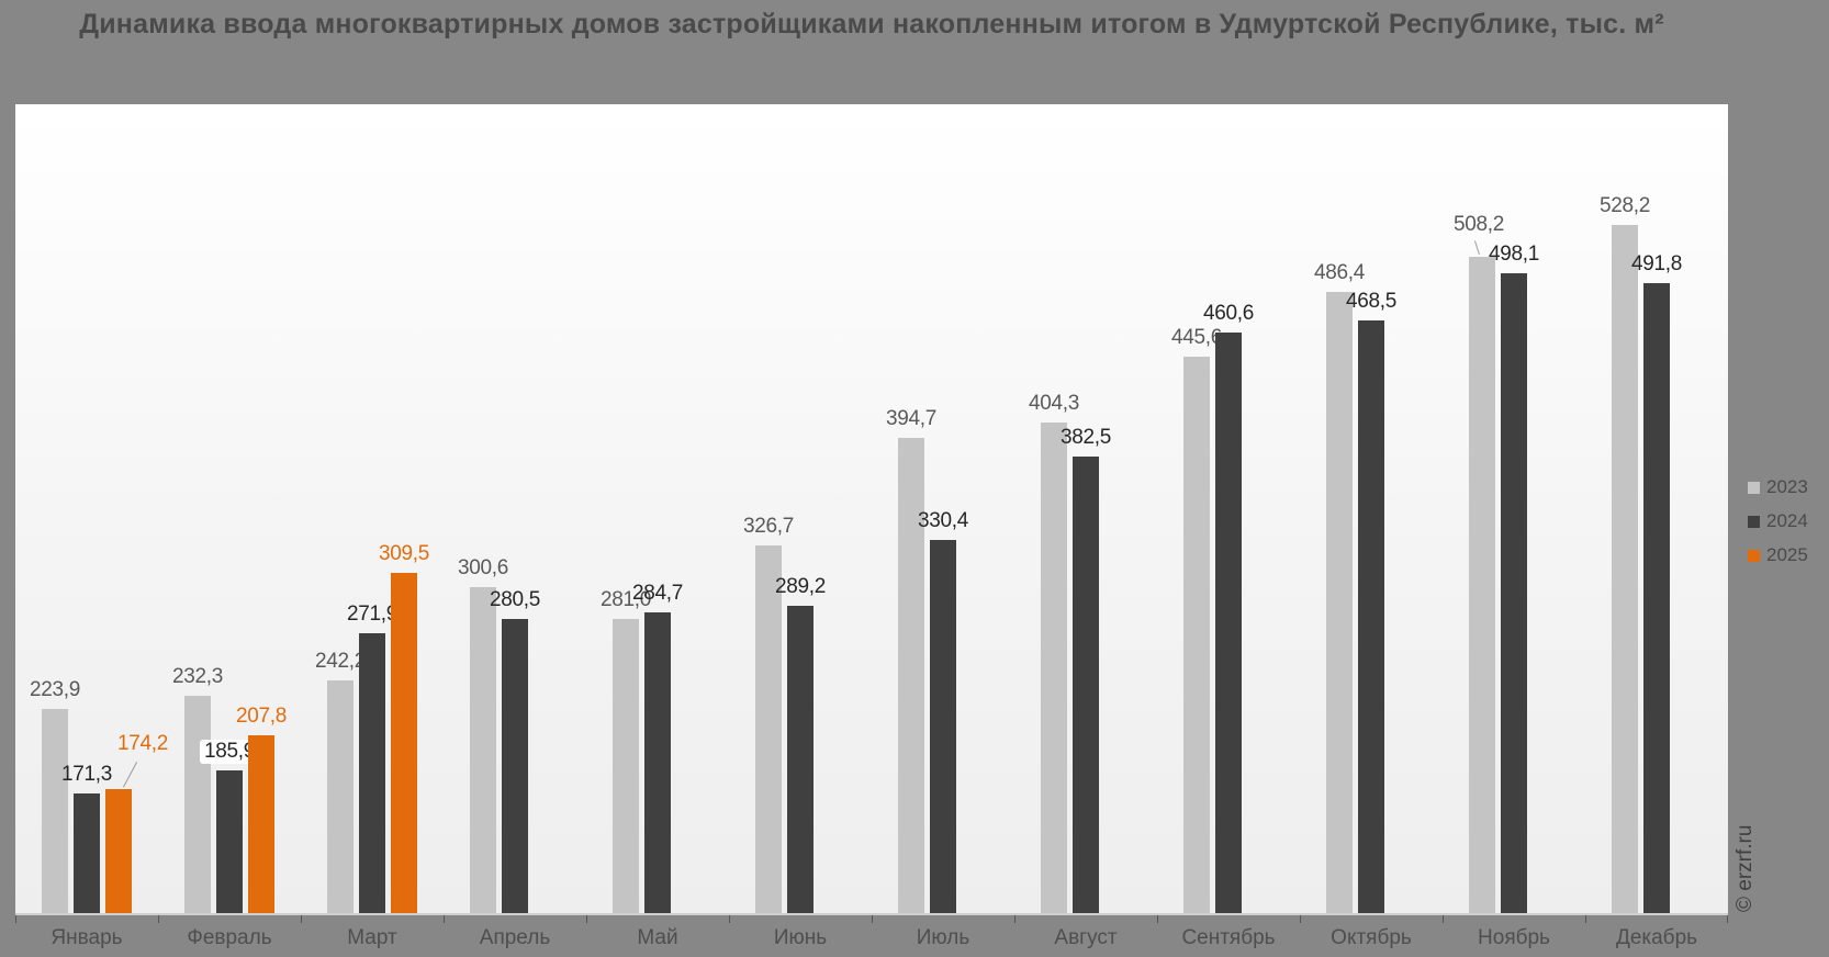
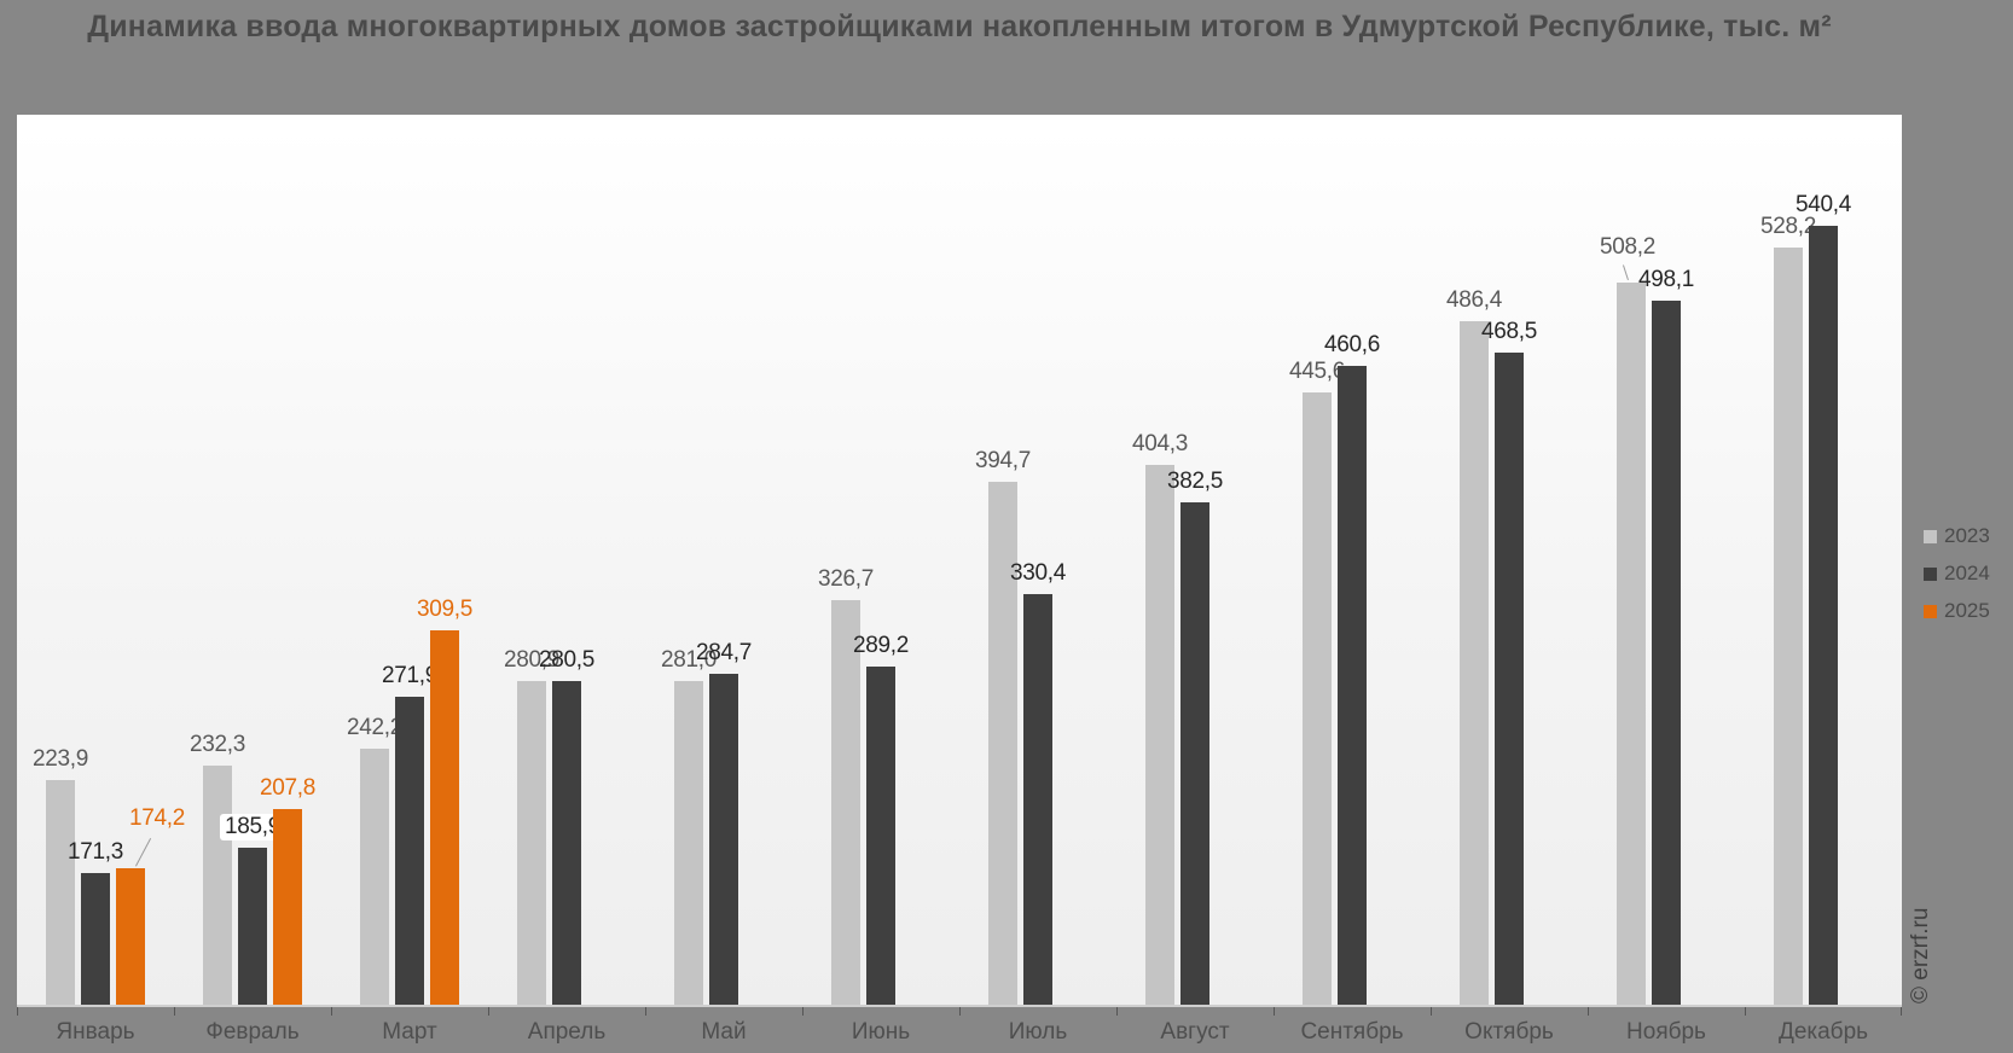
2023/Апрель: 300,6 -> 280,9
2024/Декабрь: 491,8 -> 540,4
